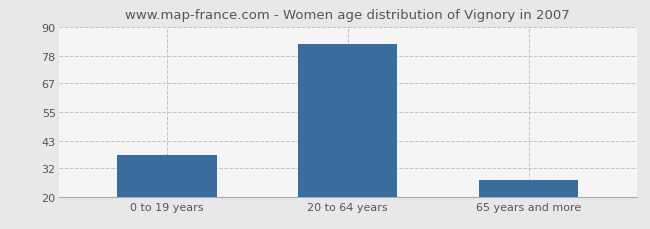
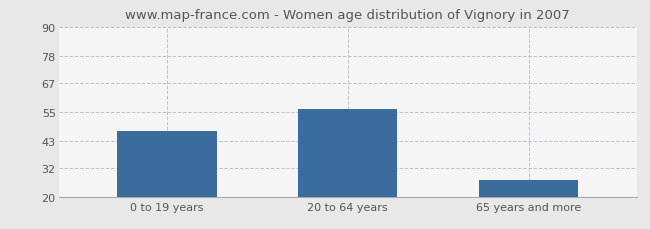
0 to 19 years: 37 -> 47
20 to 64 years: 83 -> 56
